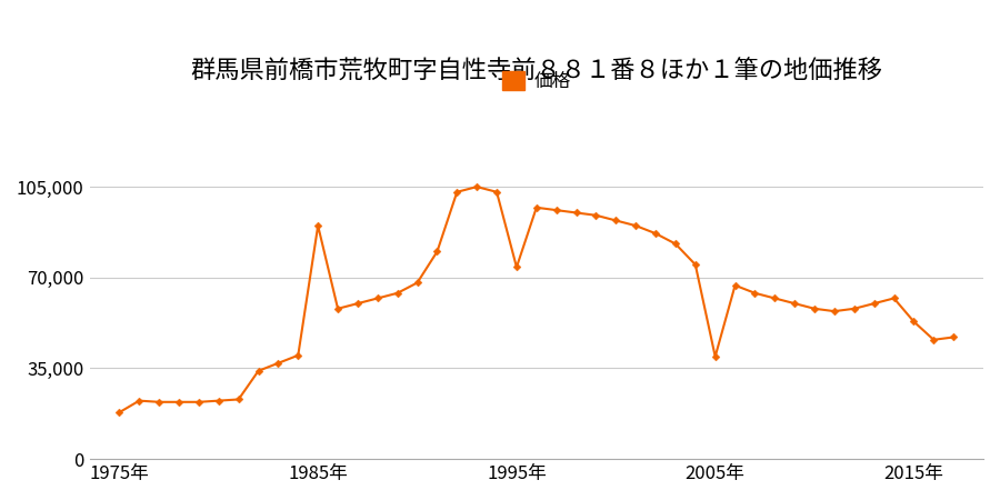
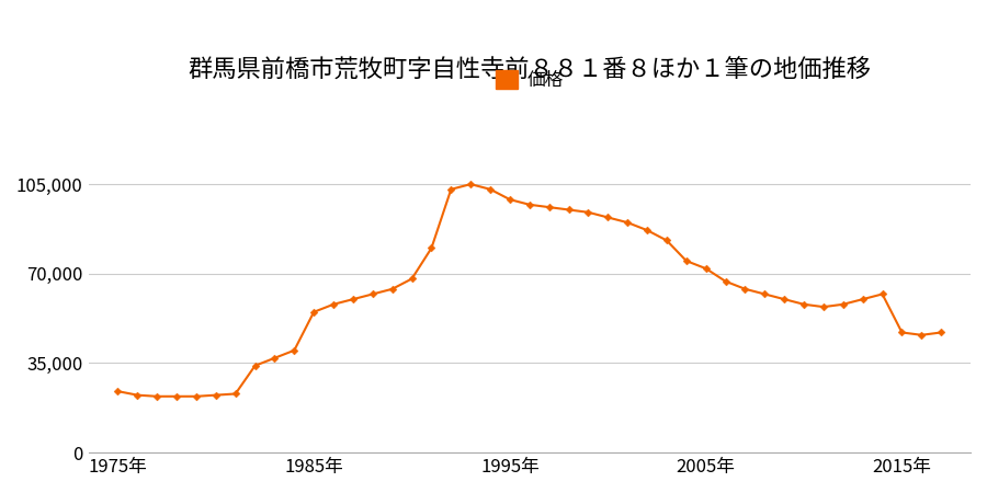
1975年: 18,000 -> 24,000
1985年: 90,000 -> 55,000
1995年: 74,000 -> 99,000
2005年: 39,500 -> 72,000
2015年: 53,000 -> 47,000
